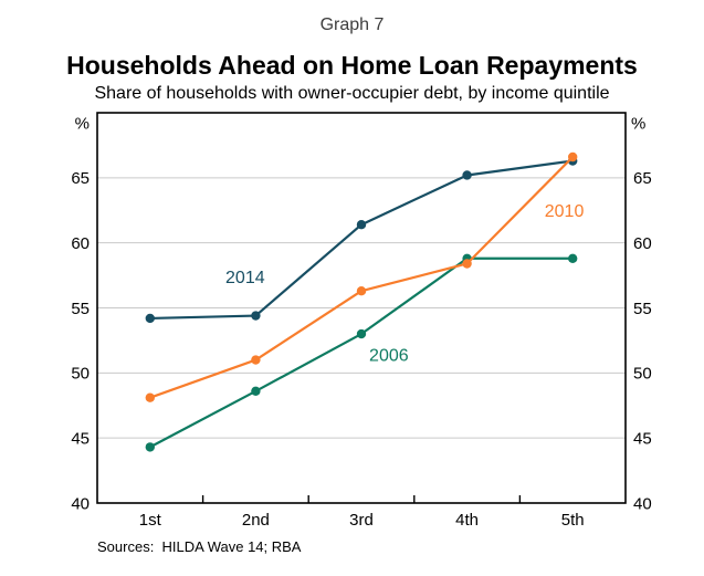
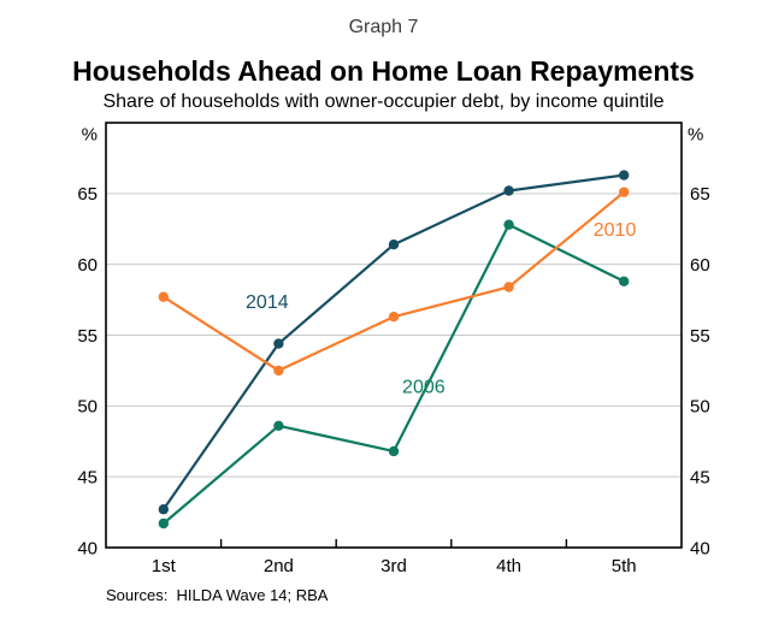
2006/1st: 44.3 -> 41.7
2014/1st: 54.2 -> 42.7
2010/1st: 48.1 -> 57.7
2010/2nd: 51.0 -> 52.5
2006/3rd: 53.0 -> 46.8
2006/4th: 58.8 -> 62.8
2010/5th: 66.6 -> 65.1
